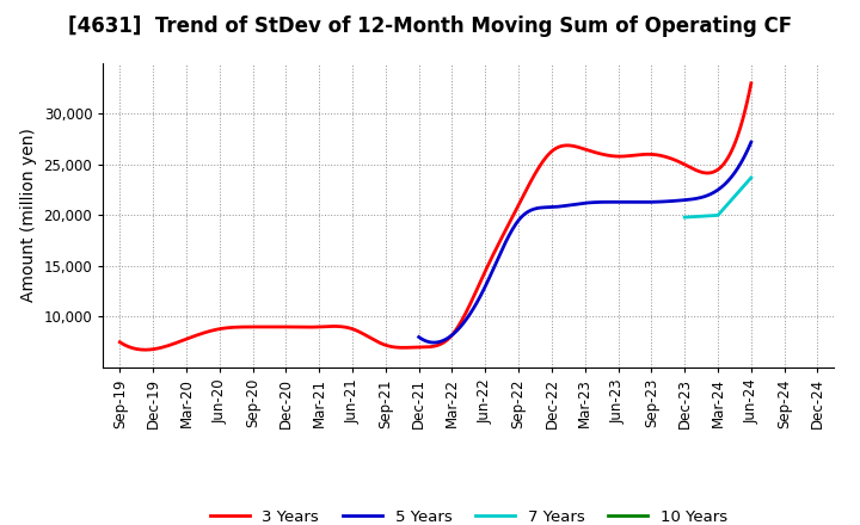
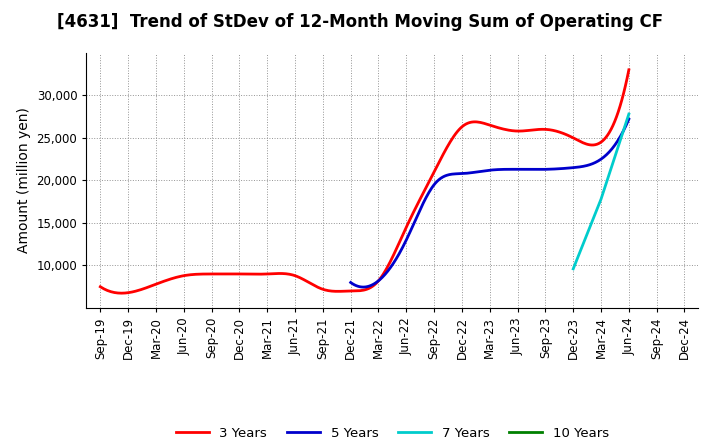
7 Years/Dec-23: 19,800 -> 9,600
7 Years/Mar-24: 20,000 -> 17,800
7 Years/Jun-24: 23,700 -> 27,800
